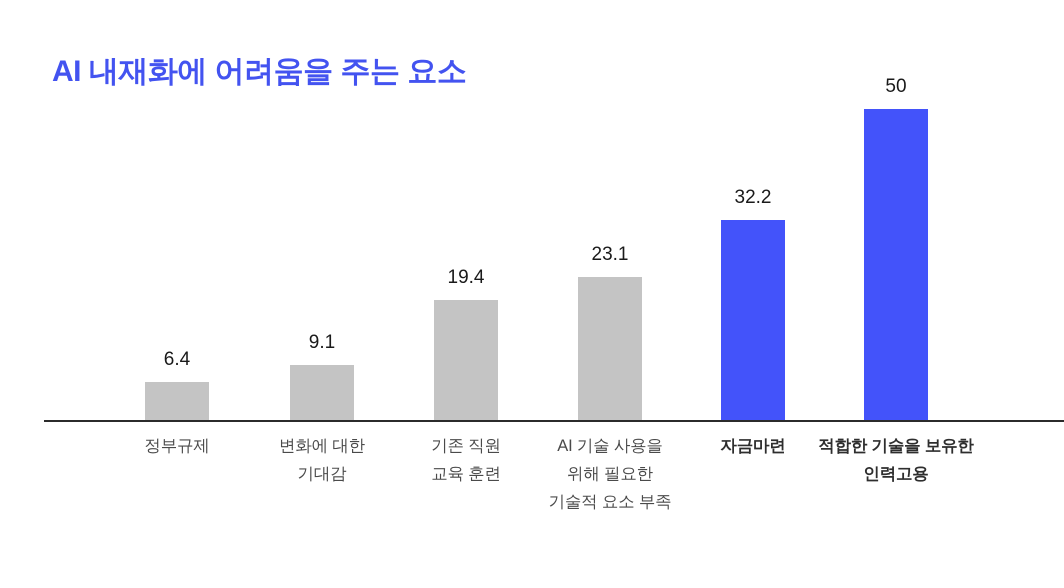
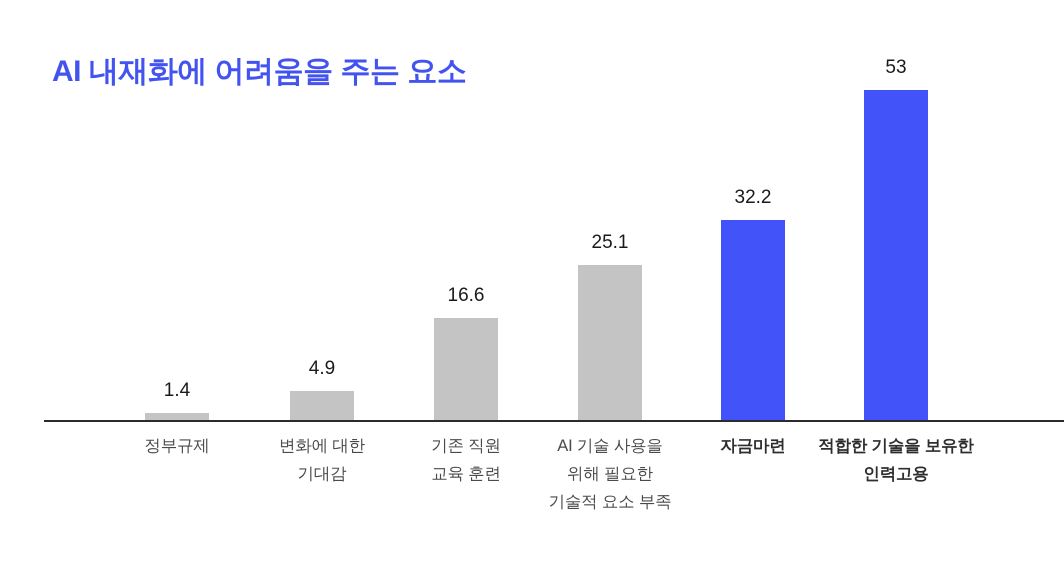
정부규제: 6.4 -> 1.4
변화에 대한 기대감: 9.1 -> 4.9
기존 직원 교육 훈련: 19.4 -> 16.6
AI 기술 사용을 위해 필요한 기술적 요소 부족: 23.1 -> 25.1
적합한 기술을 보유한 인력고용: 50 -> 53
